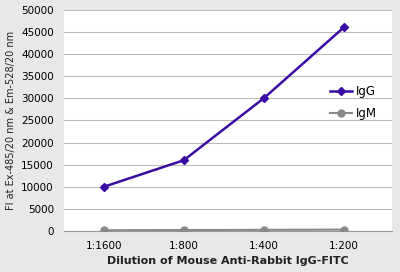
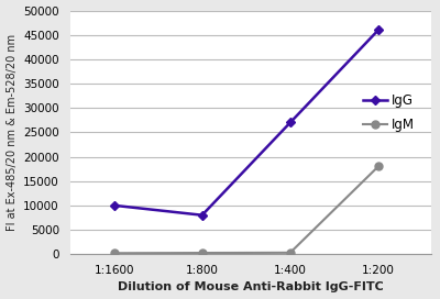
IgG/1:800: 16000 -> 8000
IgG/1:400: 30000 -> 27000
IgM/1:200: 400 -> 18000
